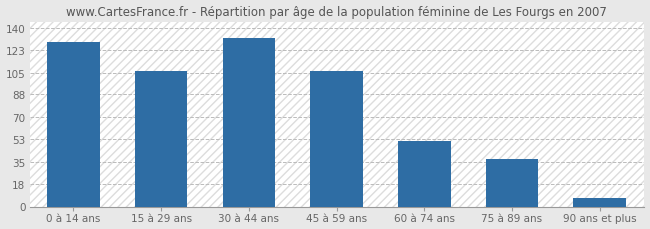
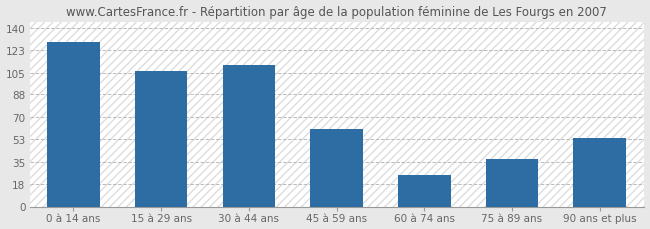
30 à 44 ans: 132 -> 111
45 à 59 ans: 106 -> 61
60 à 74 ans: 51 -> 25
90 ans et plus: 7 -> 54
